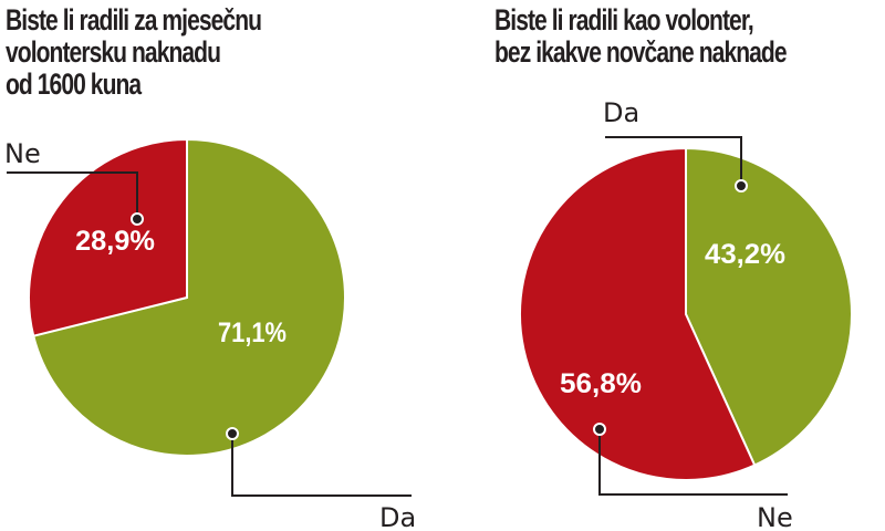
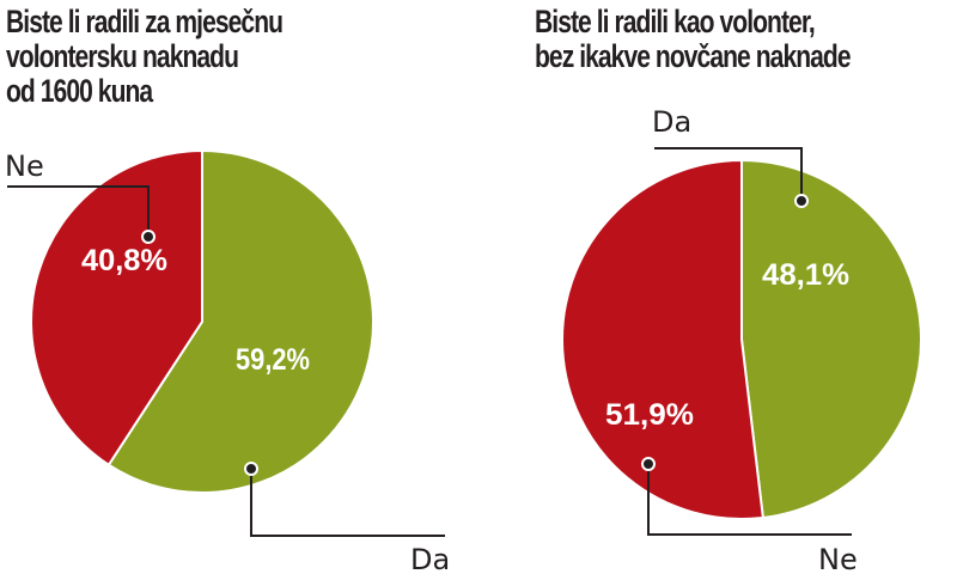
Biste li radili za mjesečnu volontersku naknadu od 1600 kuna/Da: 71,1% -> 59,2%
Biste li radili za mjesečnu volontersku naknadu od 1600 kuna/Ne: 28,9% -> 40,8%
Biste li radili kao volonter, bez ikakve novčane naknade/Da: 43,2% -> 48,1%
Biste li radili kao volonter, bez ikakve novčane naknade/Ne: 56,8% -> 51,9%
